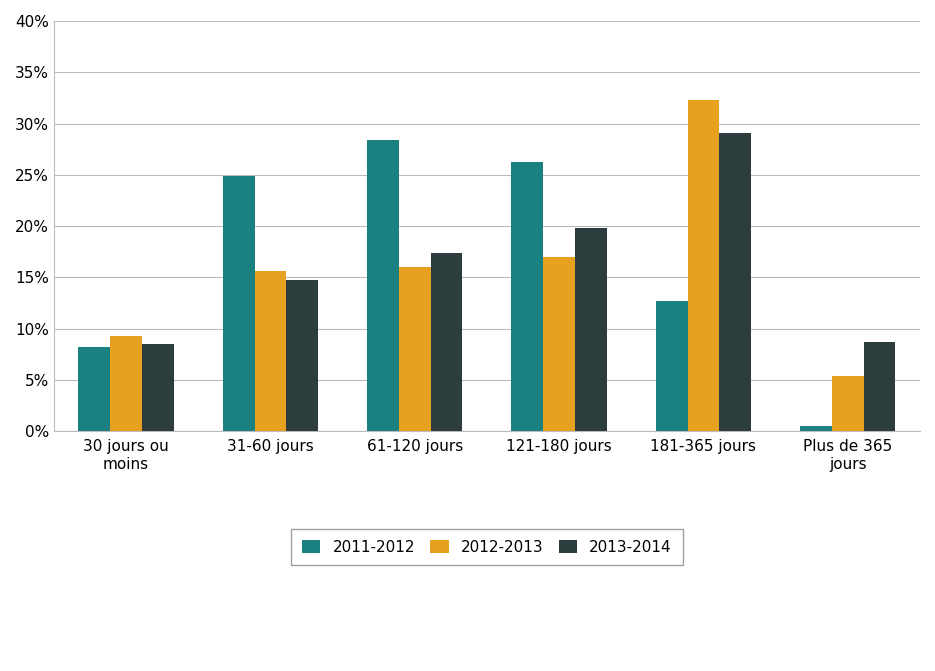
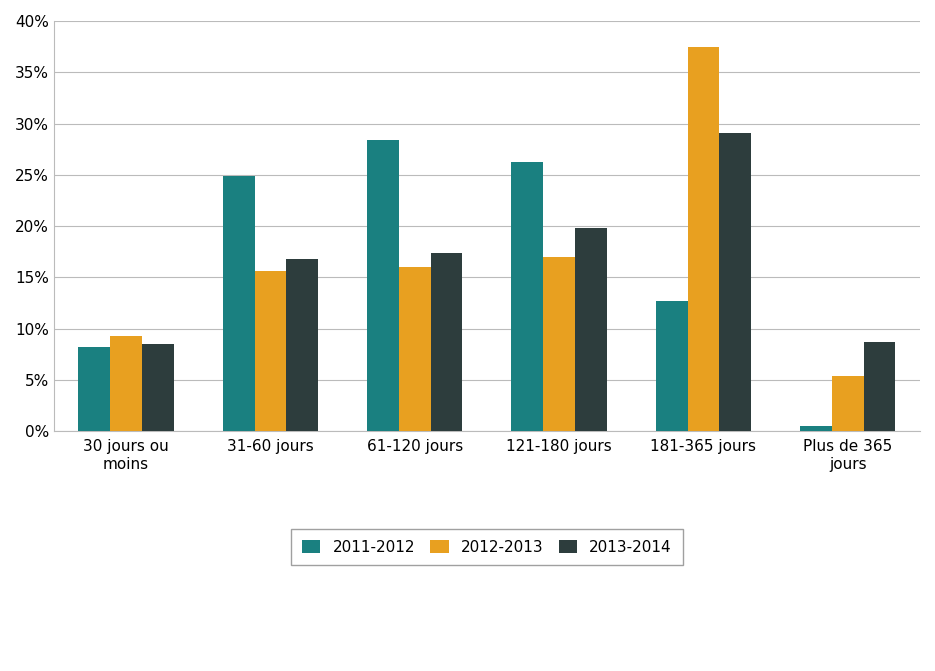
2013-2014/31-60 jours: 14.7% -> 16.8%
2012-2013/181-365 jours: 32.3% -> 37.5%
